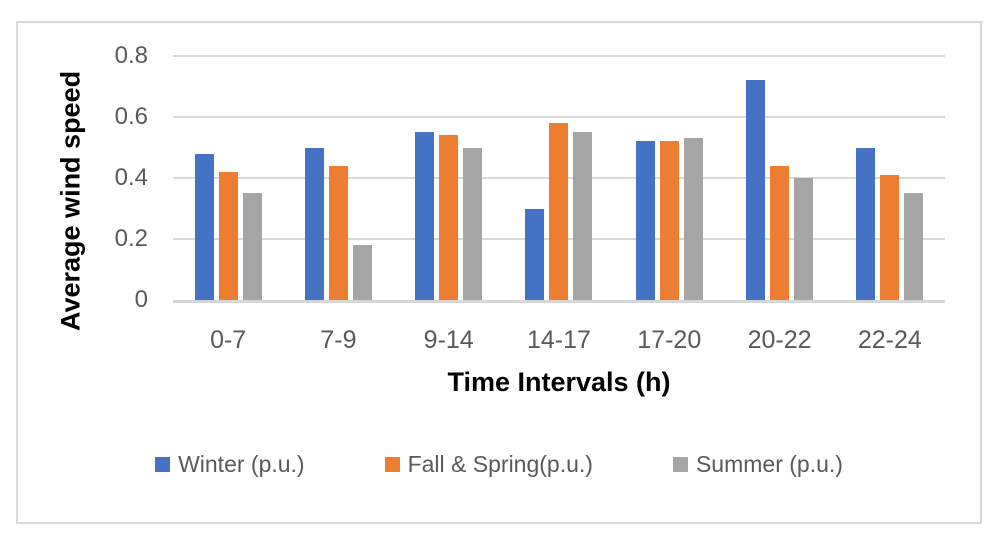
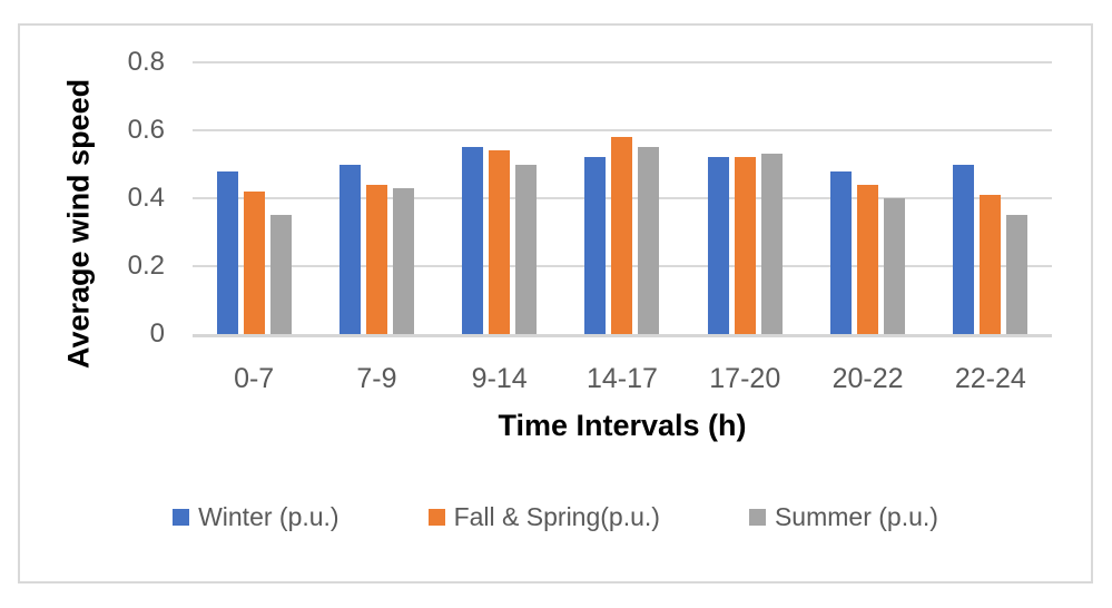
Summer (p.u.)/7-9: 0.18 -> 0.43
Winter (p.u.)/14-17: 0.30 -> 0.52
Winter (p.u.)/20-22: 0.72 -> 0.48
